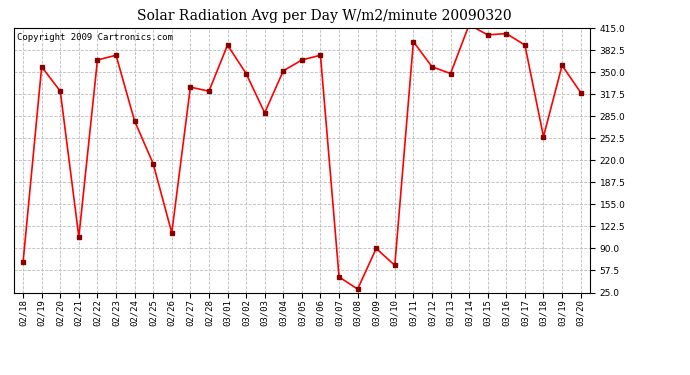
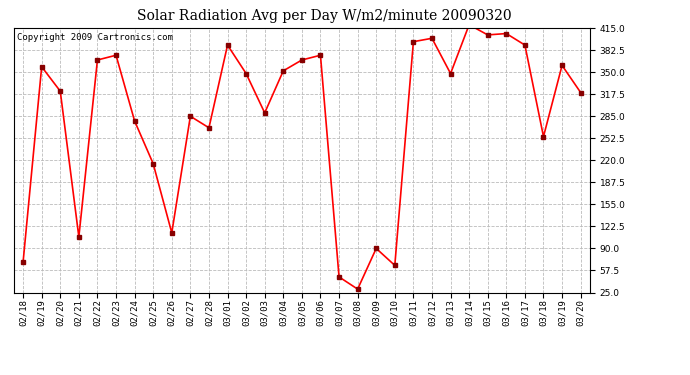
02/27: 328 -> 285
02/28: 322 -> 268
03/12: 358 -> 400
